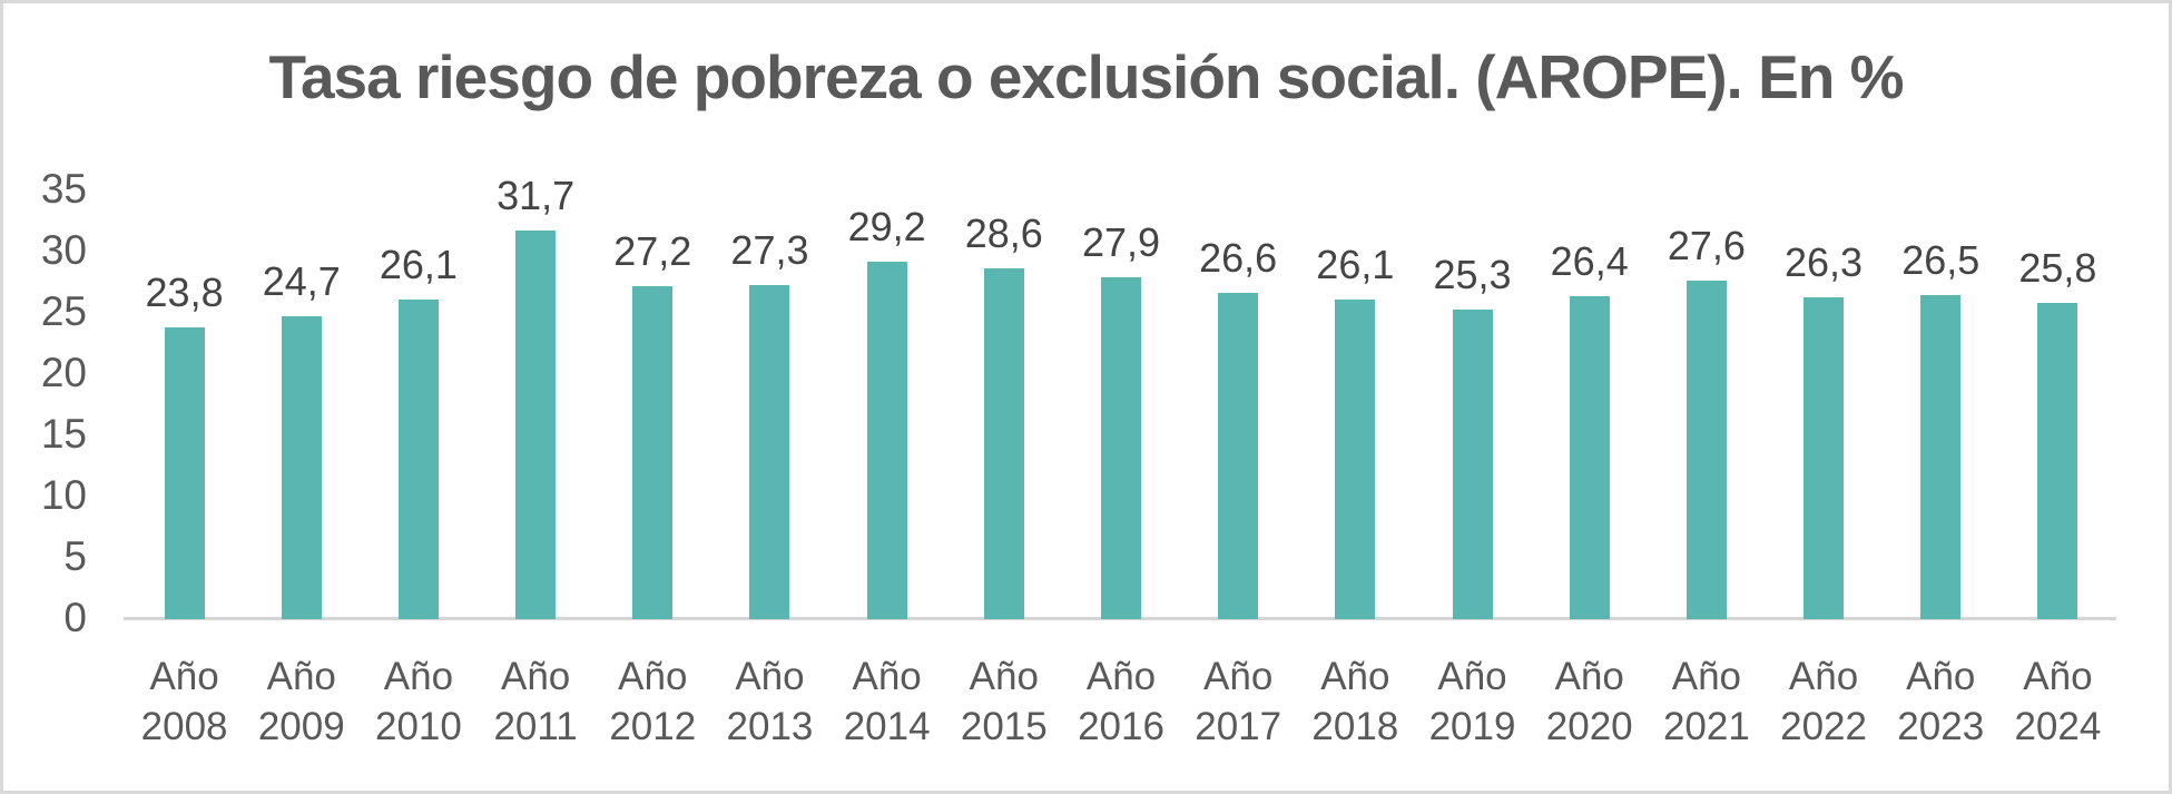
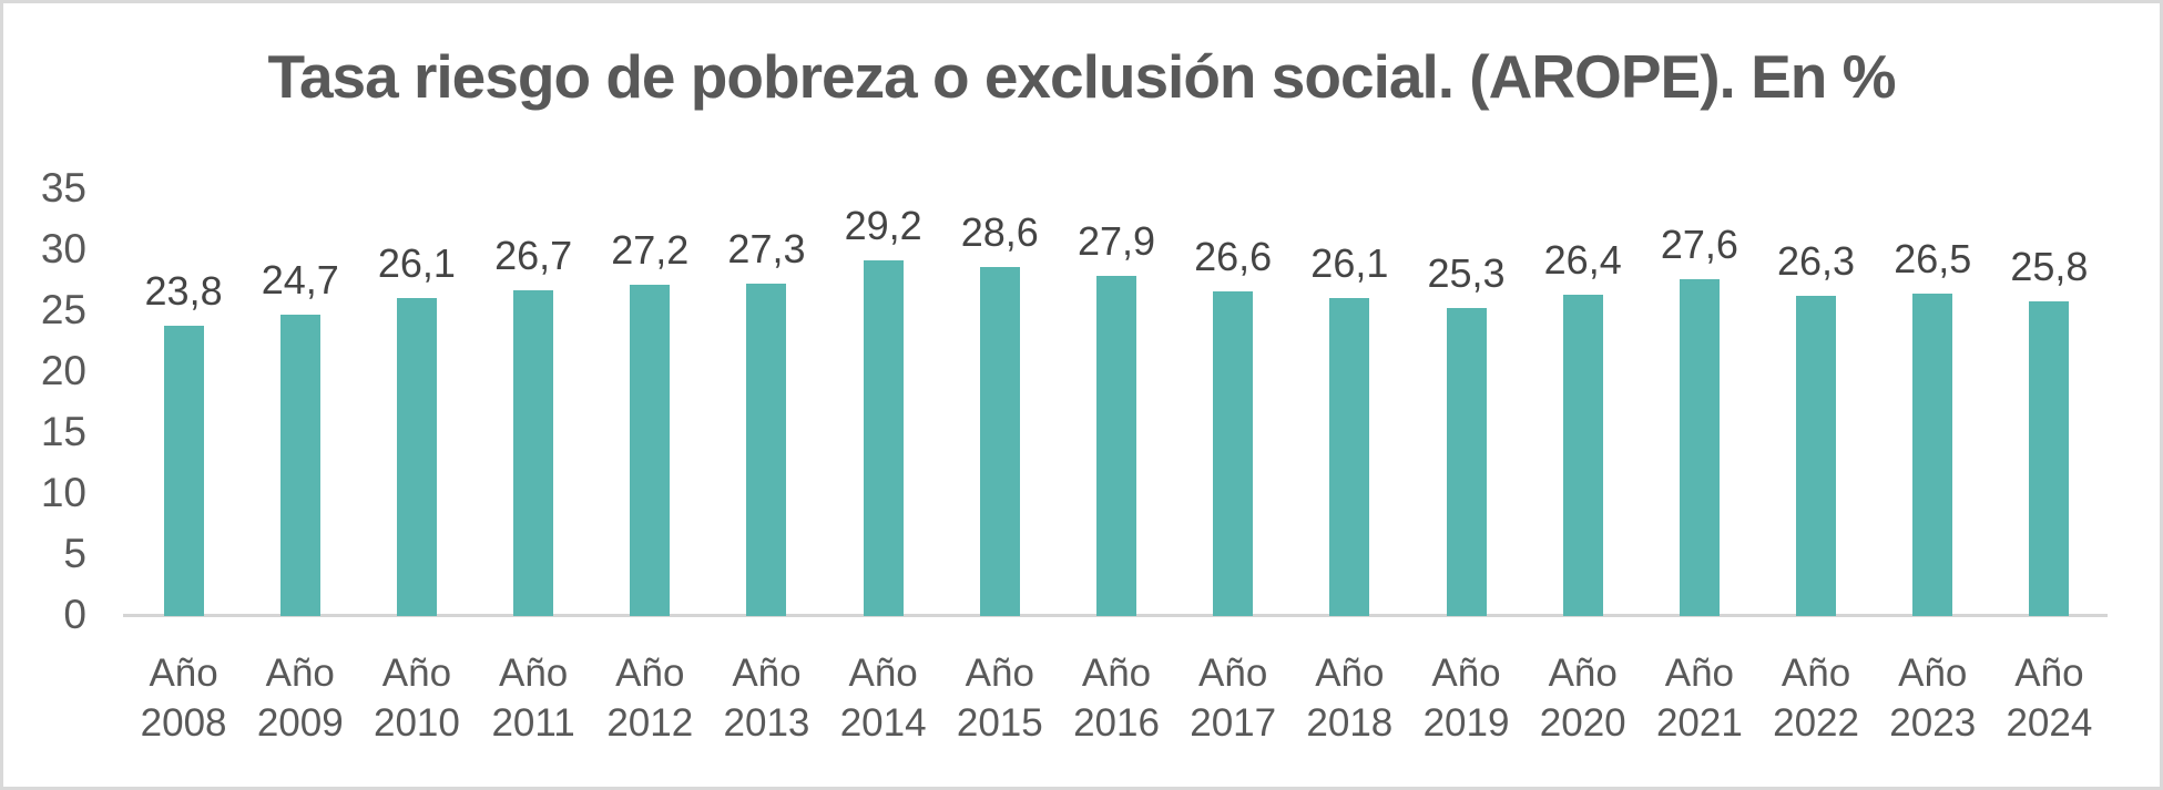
Año 2011: 31,7 -> 26,7
